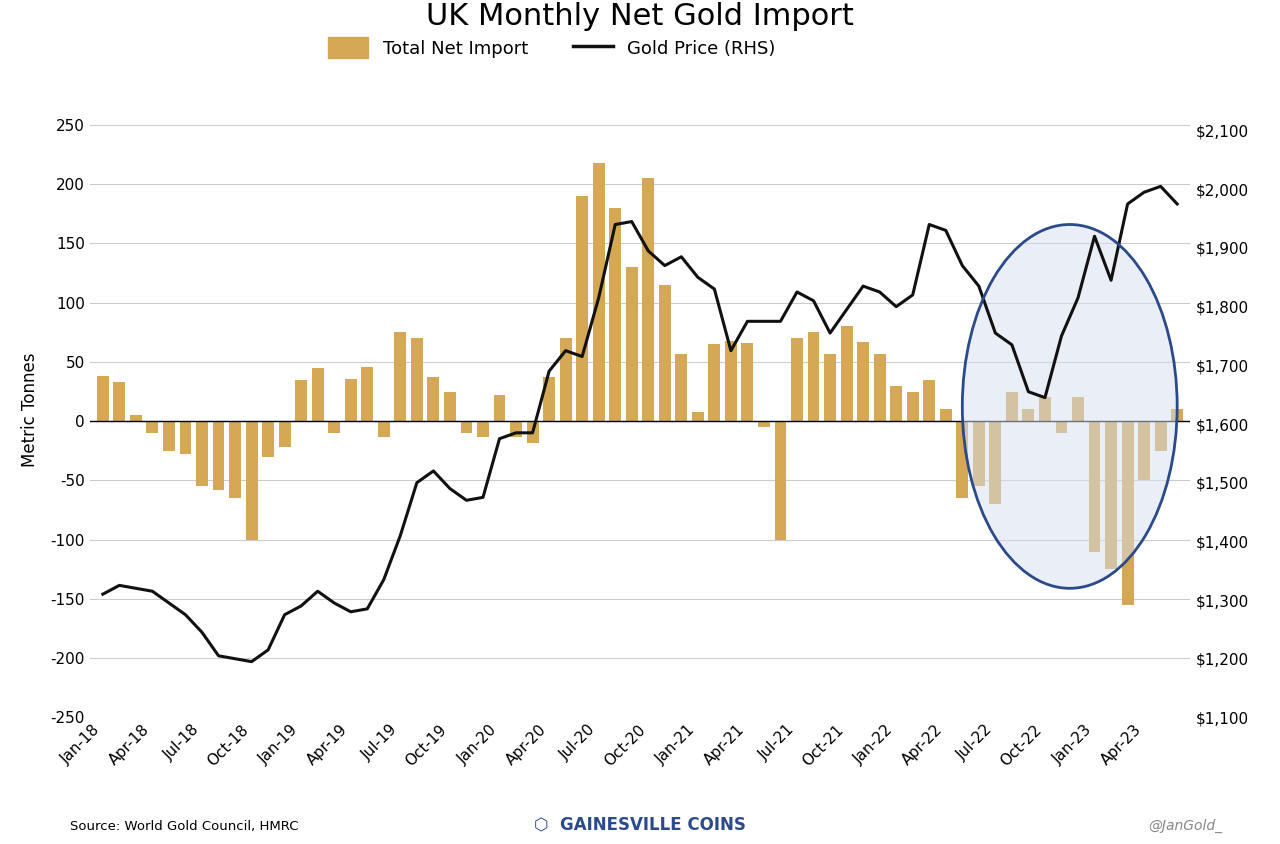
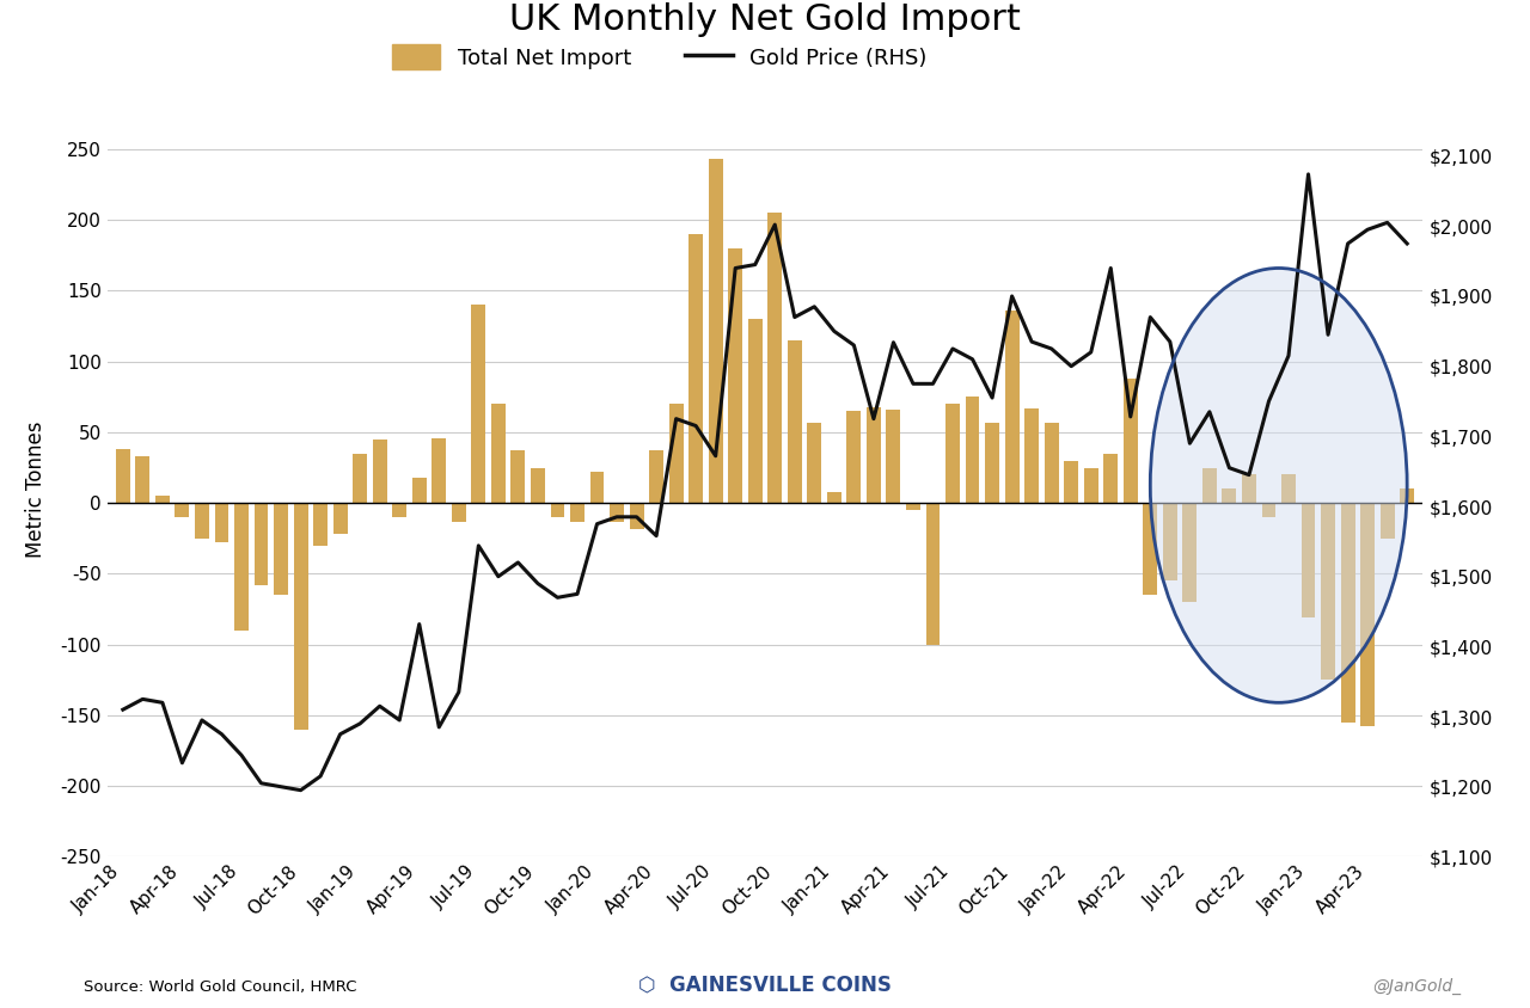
Gold Price (RHS)/Apr-18: $1,315 -> $1,234
Total Net Import/Jul-18: -55 -> -90
Total Net Import/Oct-18: -100 -> -160
Total Net Import/Apr-19: 36 -> 18
Gold Price (RHS)/Apr-19: $1,280 -> $1,432
Total Net Import/Jul-19: 75 -> 140
Gold Price (RHS)/Jul-19: $1,410 -> $1,544
Gold Price (RHS)/Apr-20: $1,690 -> $1,558
Total Net Import/Jul-20: 218 -> 243
Gold Price (RHS)/Jul-20: $1,815 -> $1,672
Gold Price (RHS)/Oct-20: $1,895 -> $2,002
Gold Price (RHS)/Apr-21: $1,775 -> $1,834
Total Net Import/Oct-21: 80 -> 136
Gold Price (RHS)/Oct-21: $1,795 -> $1,900
Total Net Import/Apr-22: 10 -> 88
Gold Price (RHS)/Apr-22: $1,930 -> $1,728
Gold Price (RHS)/Jul-22: $1,755 -> $1,690
Total Net Import/Jan-23: -110 -> -81
Gold Price (RHS)/Jan-23: $1,920 -> $2,074
Total Net Import/Apr-23: -50 -> -158
